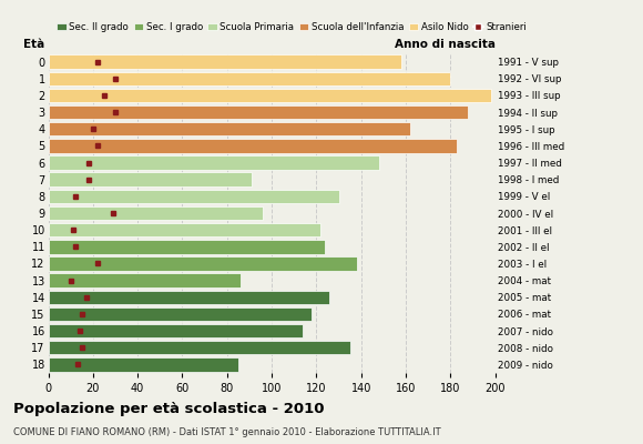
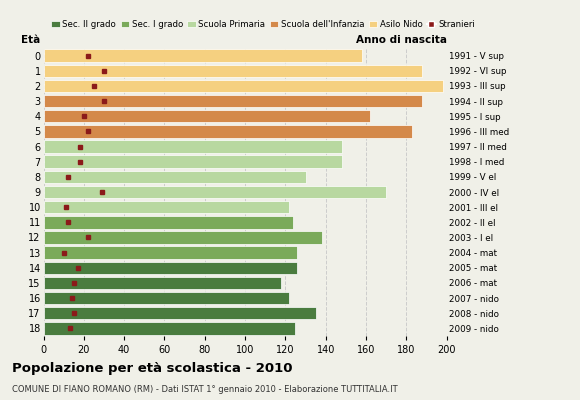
1: 180 -> 188
7: 91 -> 148
9: 96 -> 170
13: 86 -> 126
16: 114 -> 122
18: 85 -> 125
